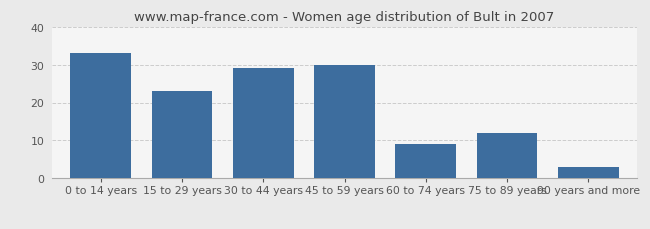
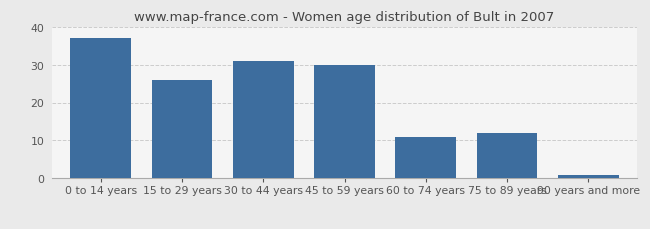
0 to 14 years: 33 -> 37
15 to 29 years: 23 -> 26
30 to 44 years: 29 -> 31
60 to 74 years: 9 -> 11
90 years and more: 3 -> 1
